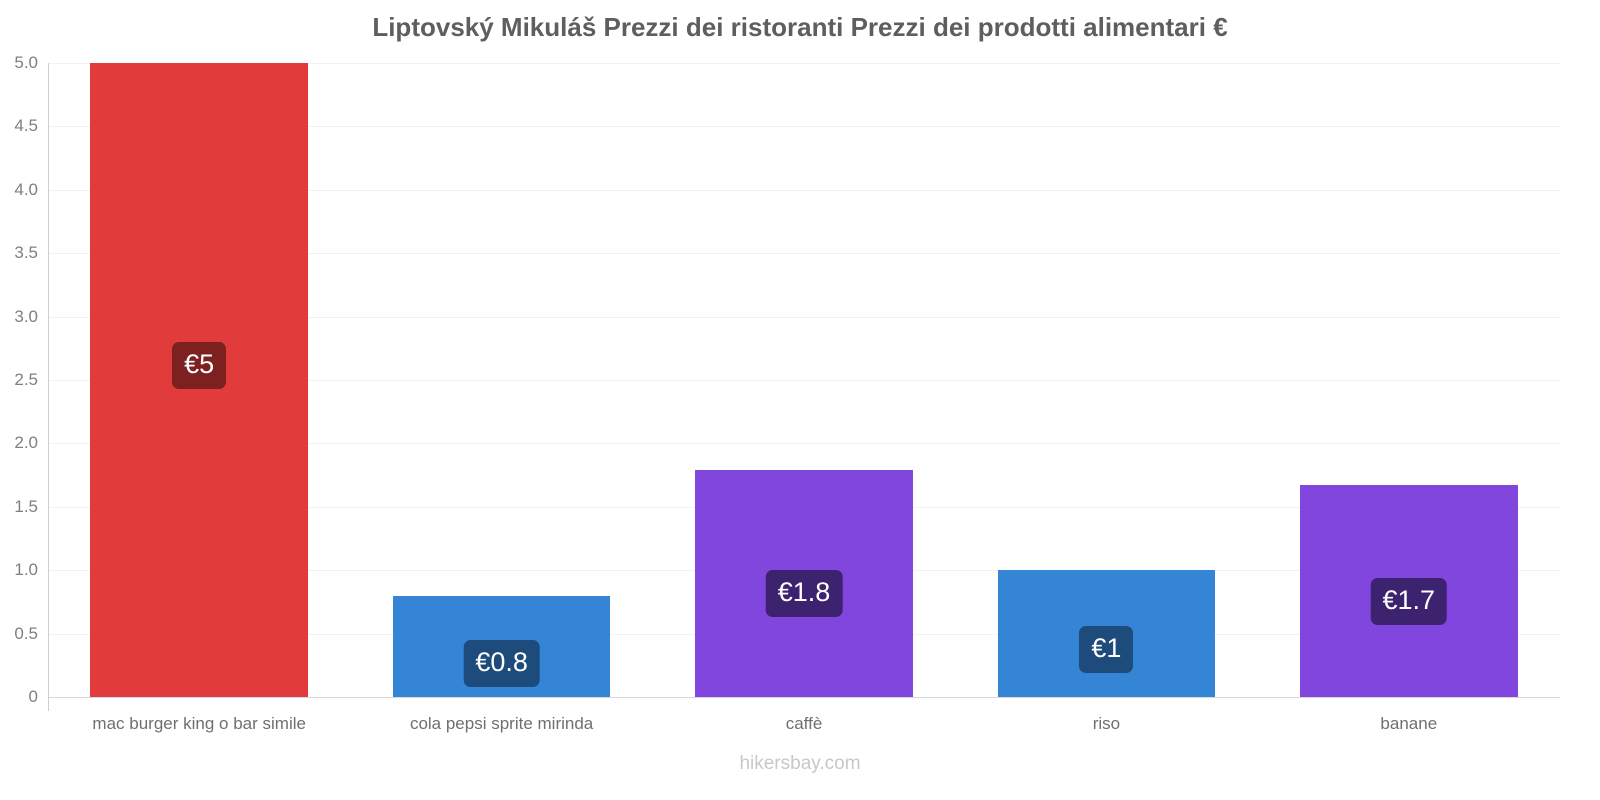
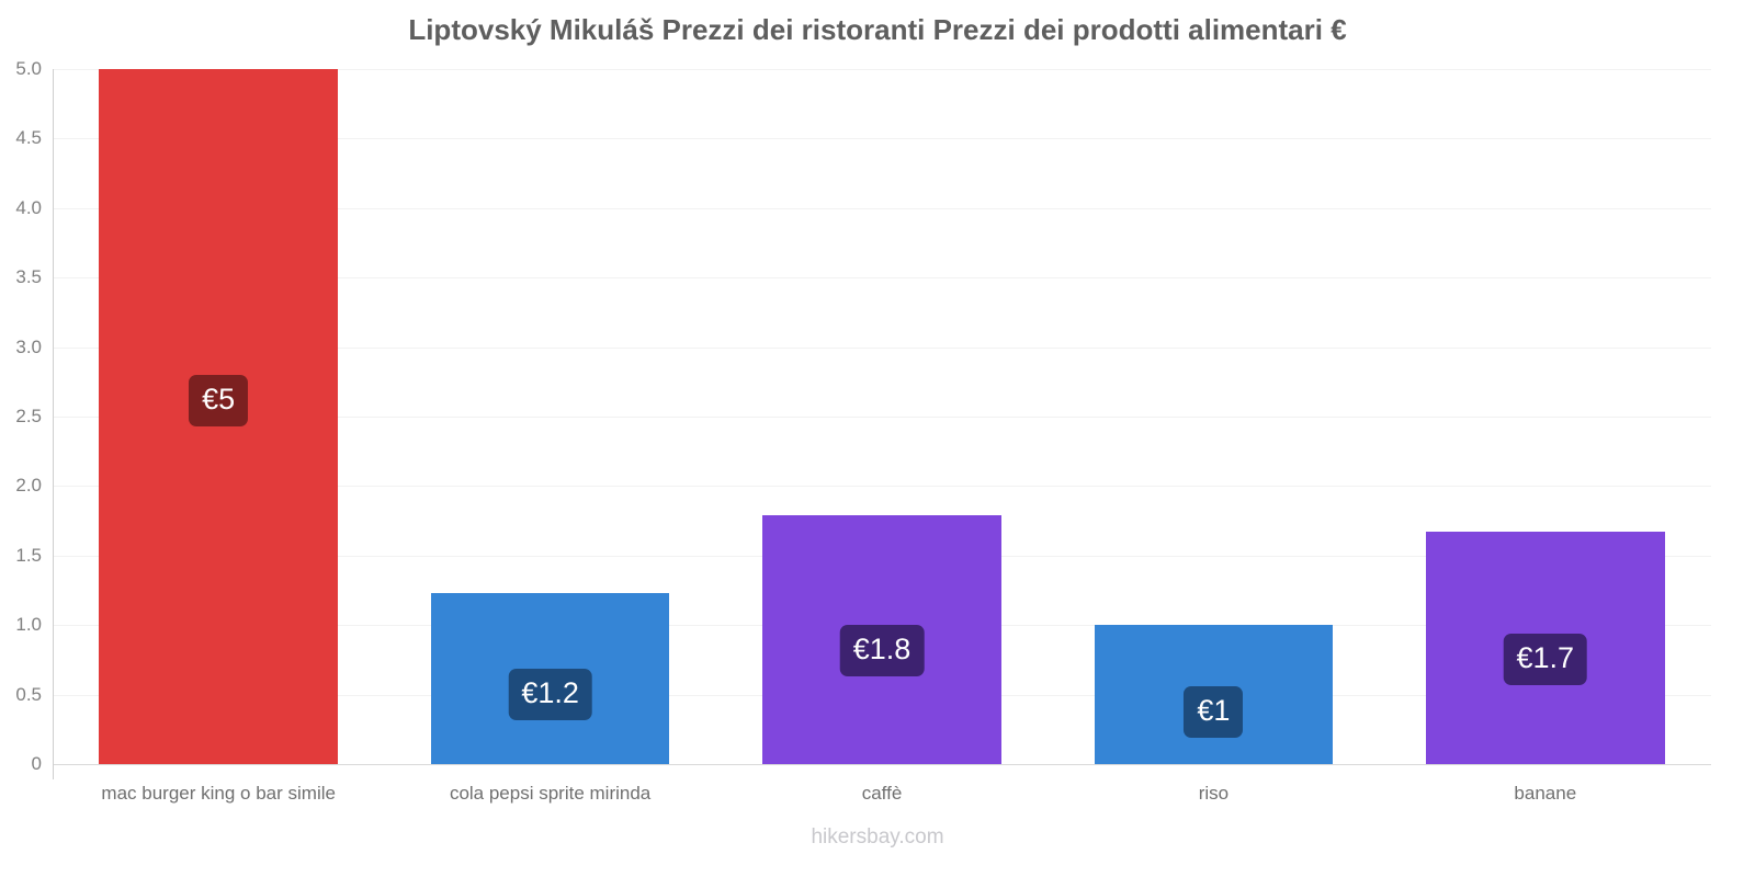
cola pepsi sprite mirinda: €0.8 -> €1.2
